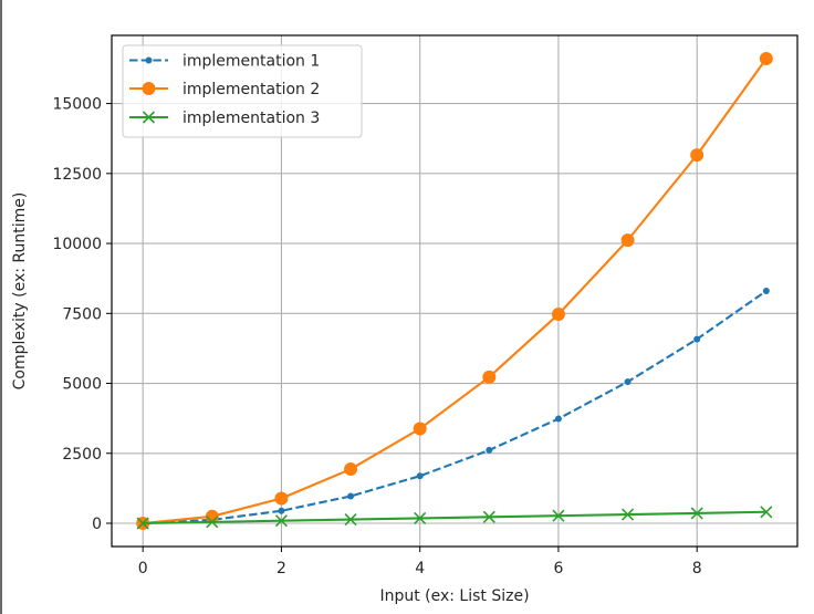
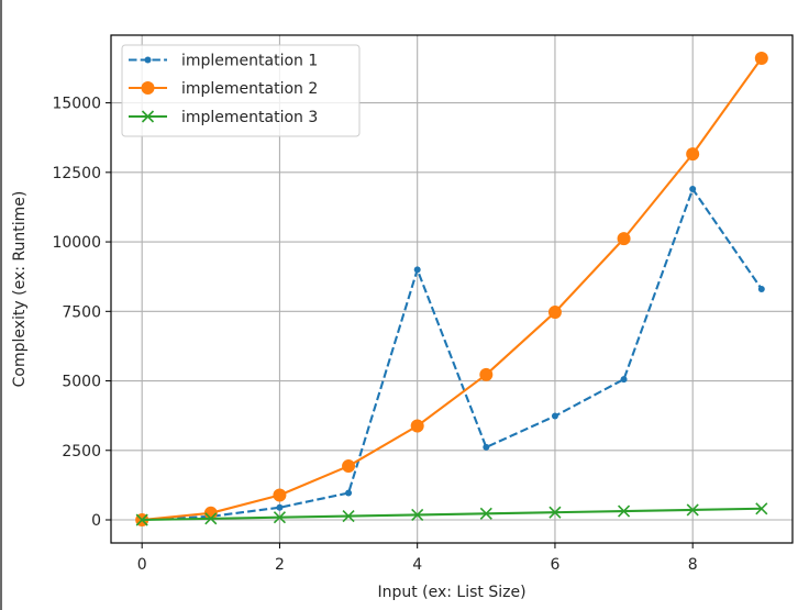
implementation 1/4: 1700 -> 9000
implementation 1/8: 6600 -> 11900
